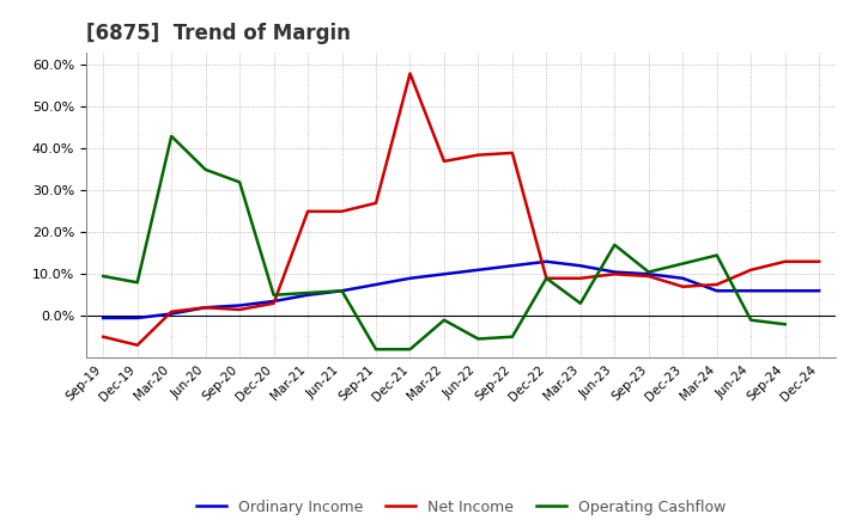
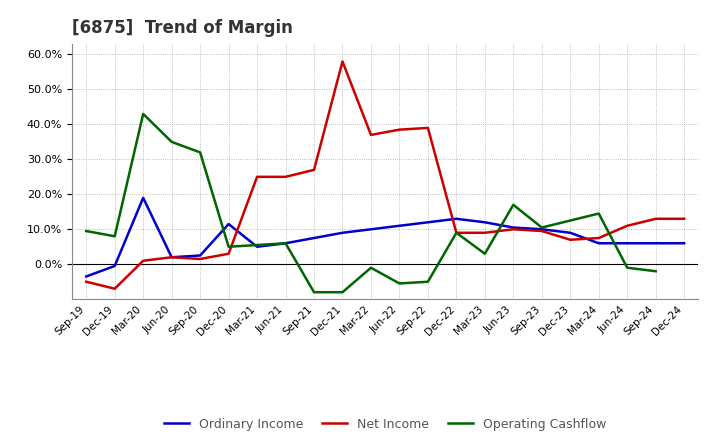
Ordinary Income/Sep-19: -0.5% -> -3.5%
Ordinary Income/Mar-20: 0.5% -> 19.0%
Ordinary Income/Dec-20: 3.5% -> 11.5%
